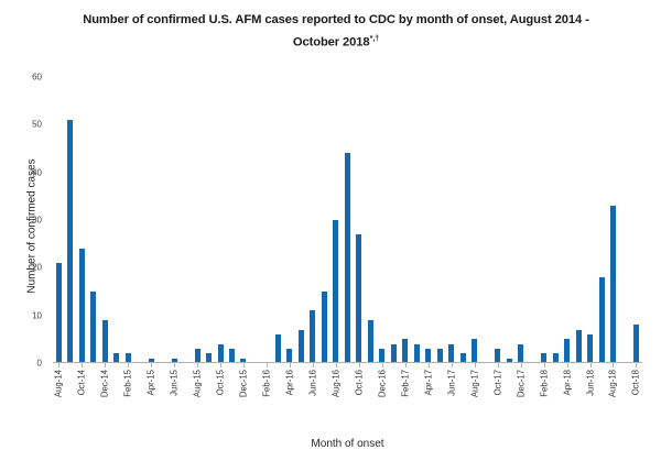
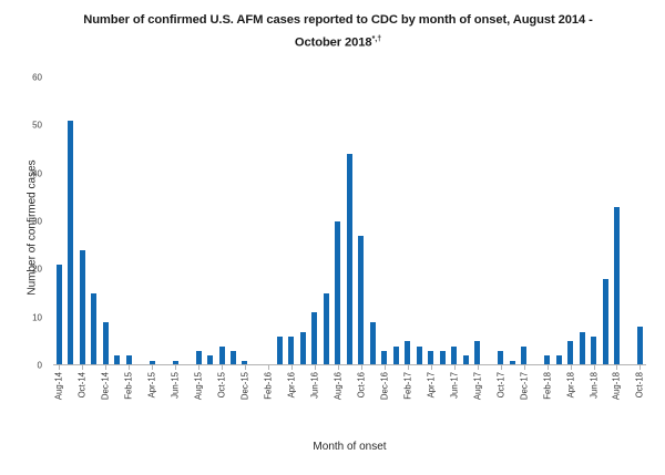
Apr-16: 3 -> 6
